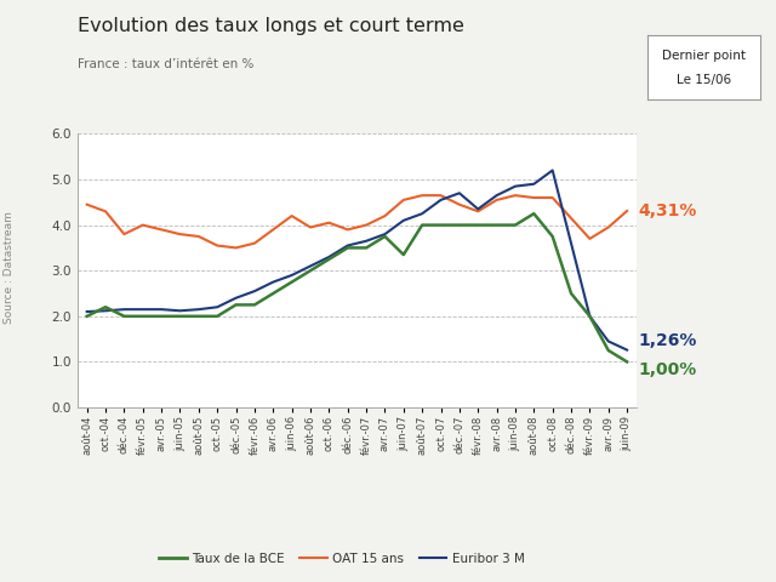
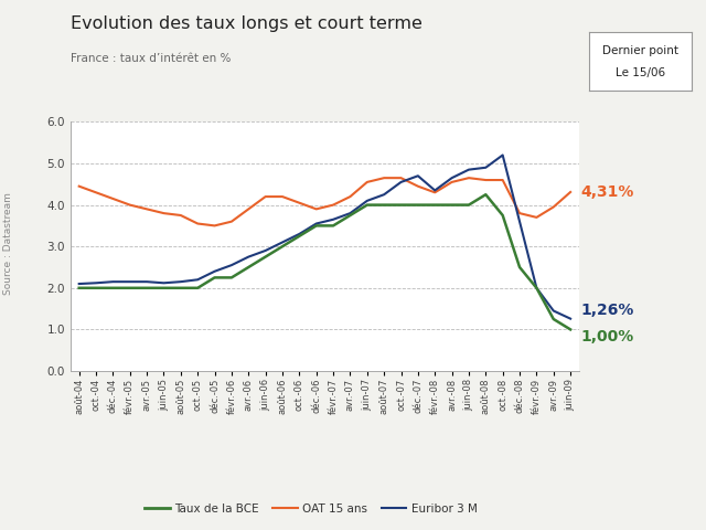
Taux de la BCE/oct.-04: 2.20 -> 2.00
OAT 15 ans/déc.-04: 3.80 -> 4.15
OAT 15 ans/août-06: 3.95 -> 4.20
Taux de la BCE/juin-07: 3.35 -> 4.00
OAT 15 ans/déc.-08: 4.15 -> 3.80
